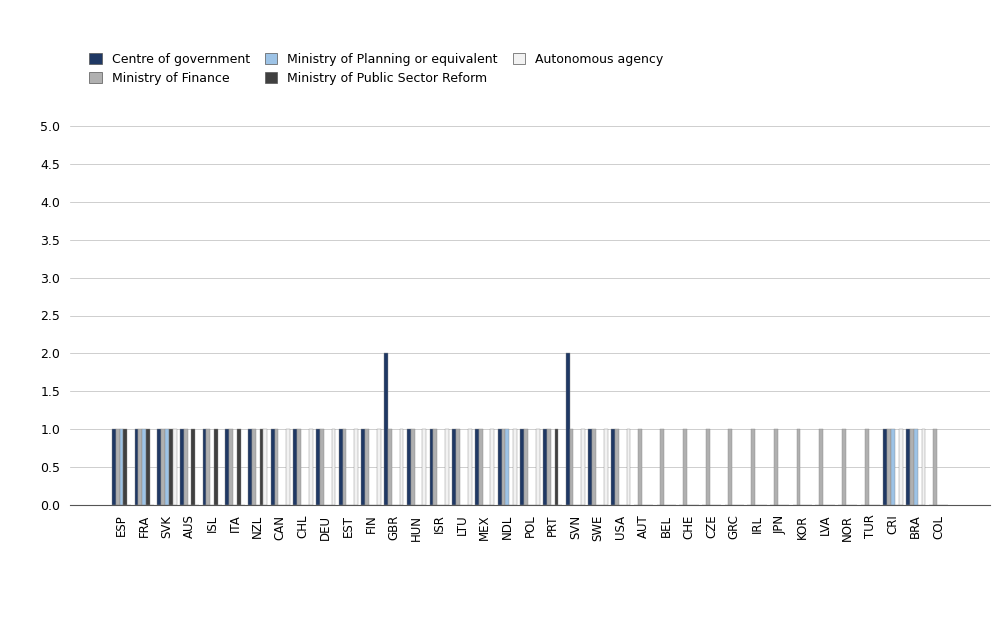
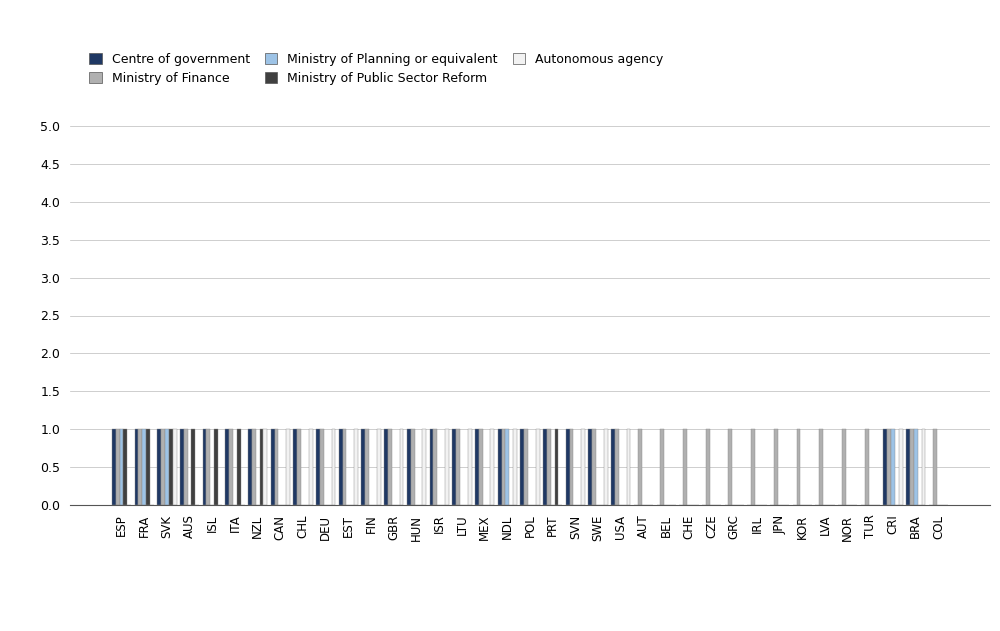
Centre of government/GBR: 2 -> 1
Centre of government/SVN: 2 -> 1
